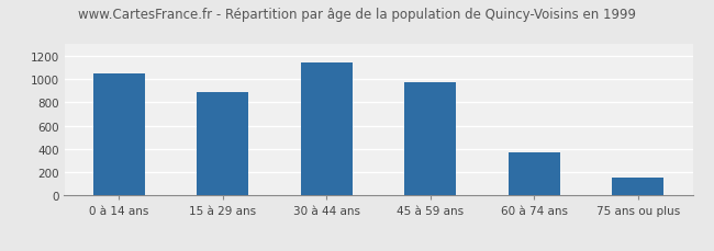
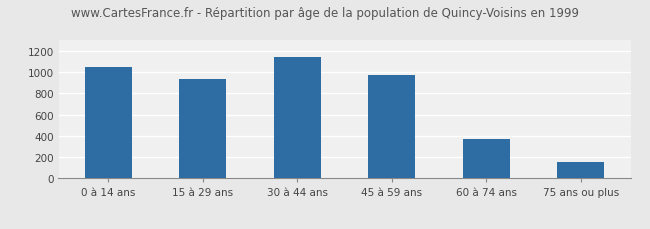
15 à 29 ans: 890 -> 940
